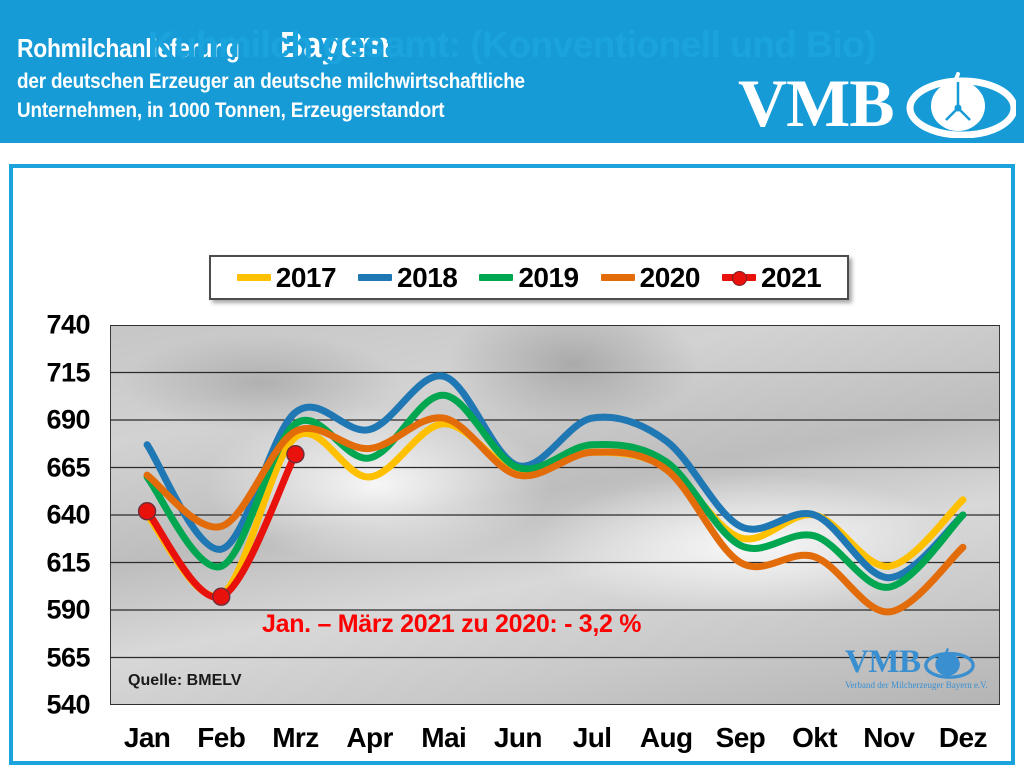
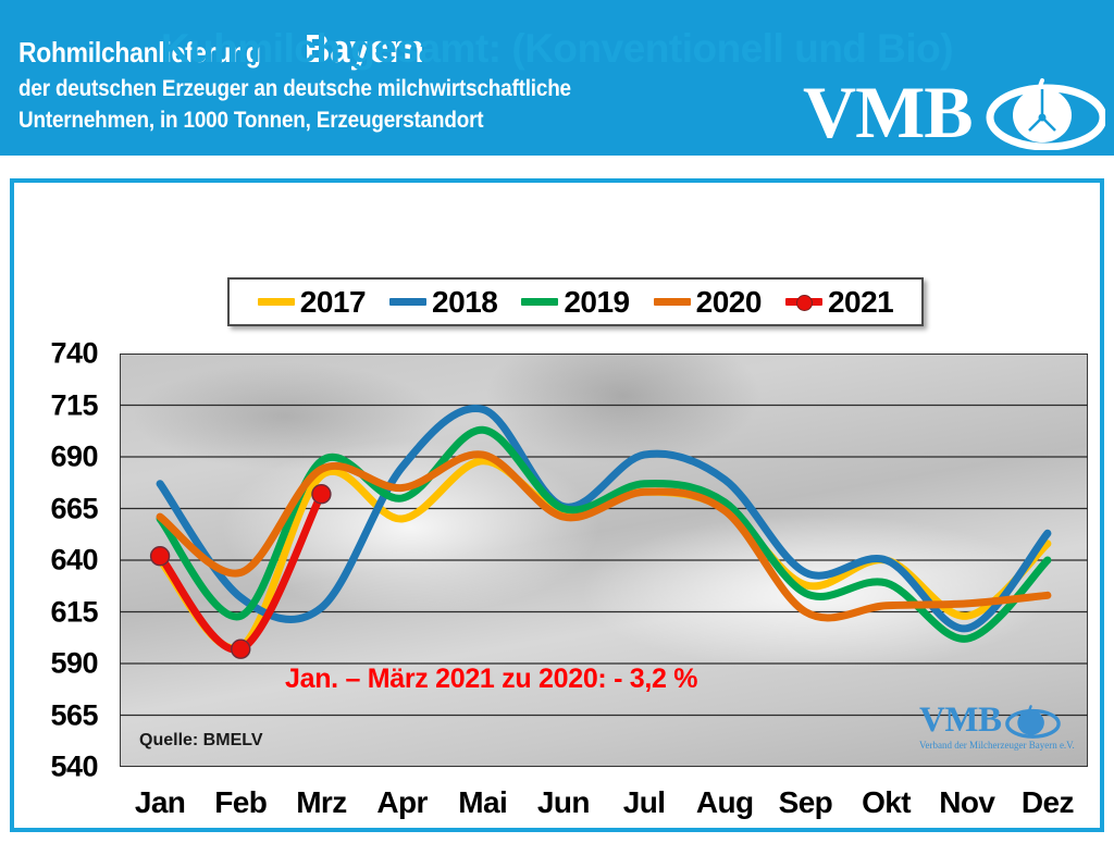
2018/Mrz: 694 -> 617
2020/Nov: 589 -> 619
2018/Dez: 640 -> 653
